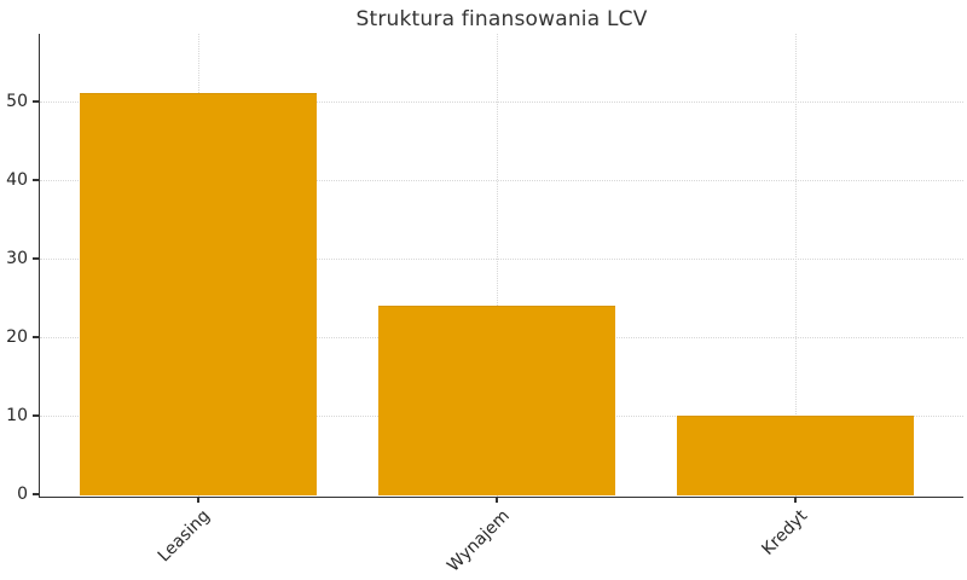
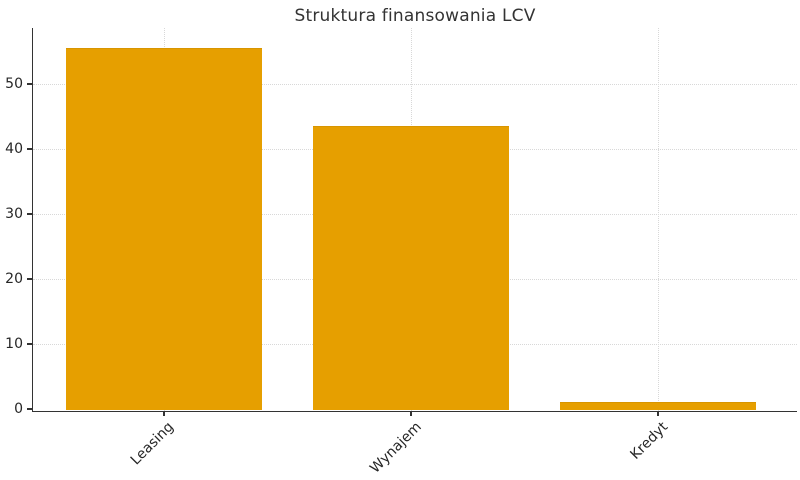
Leasing: 51 -> 56
Wynajem: 24 -> 44
Kredyt: 10 -> 1
